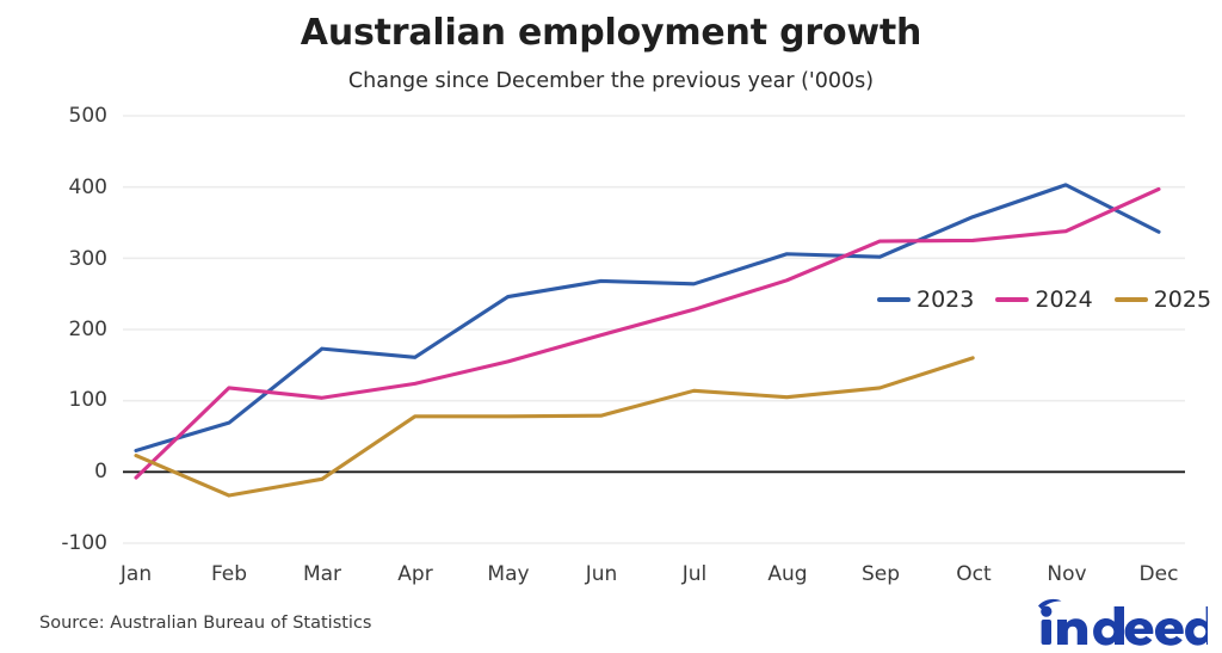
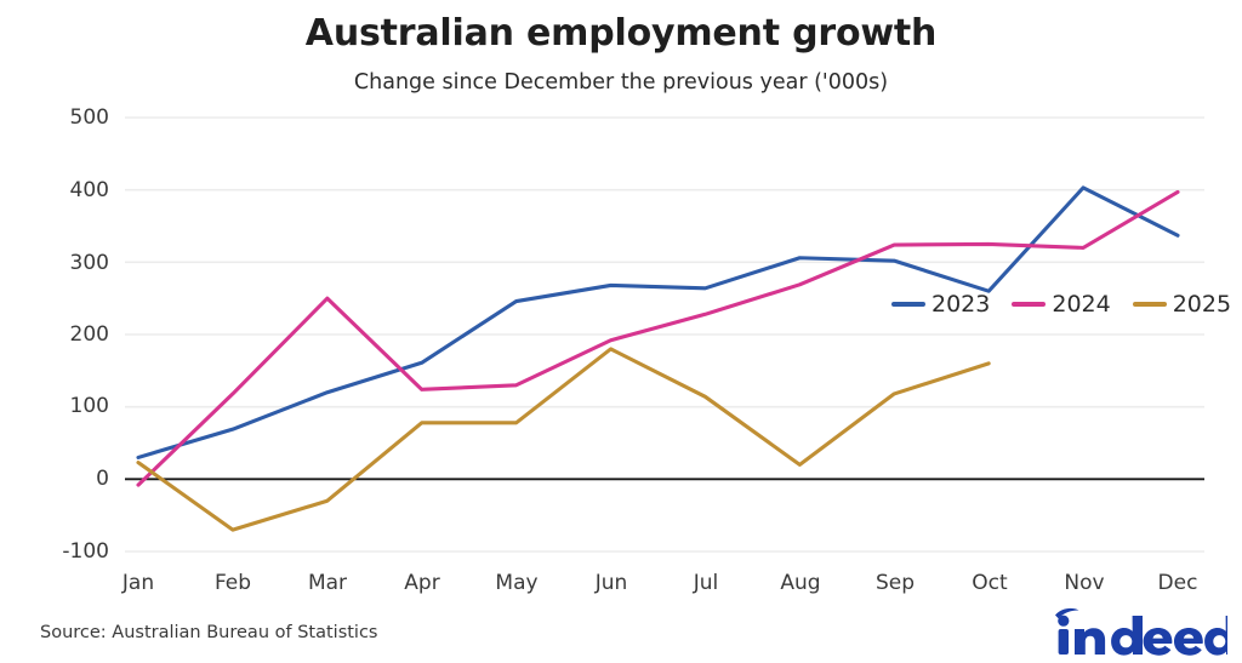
2025/Feb: -30 -> -70
2023/Mar: 170 -> 120
2024/Mar: 100 -> 250
2025/Mar: -10 -> -30
2024/May: 160 -> 130
2025/Jun: 80 -> 180
2025/Aug: 100 -> 20
2023/Oct: 360 -> 260
2024/Nov: 340 -> 320
